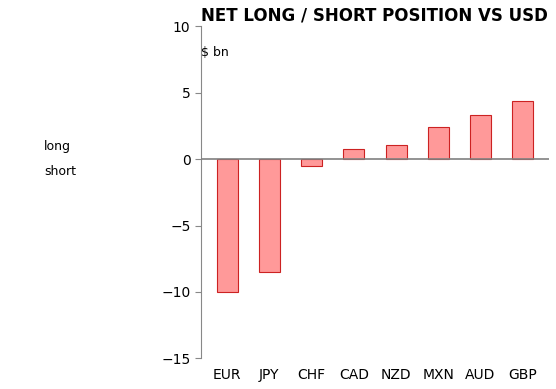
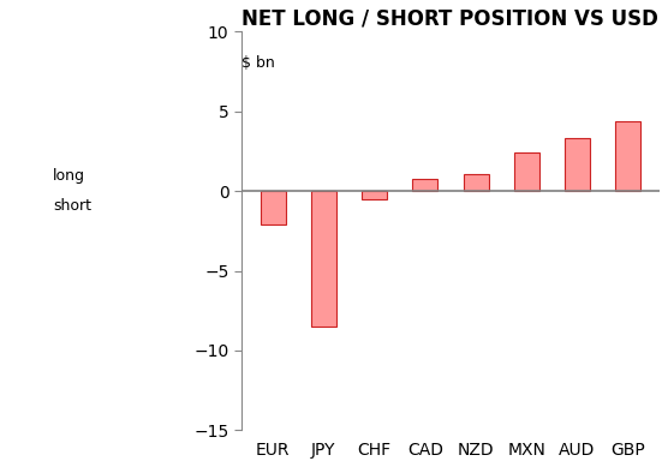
EUR: -10.0 -> -2.1
